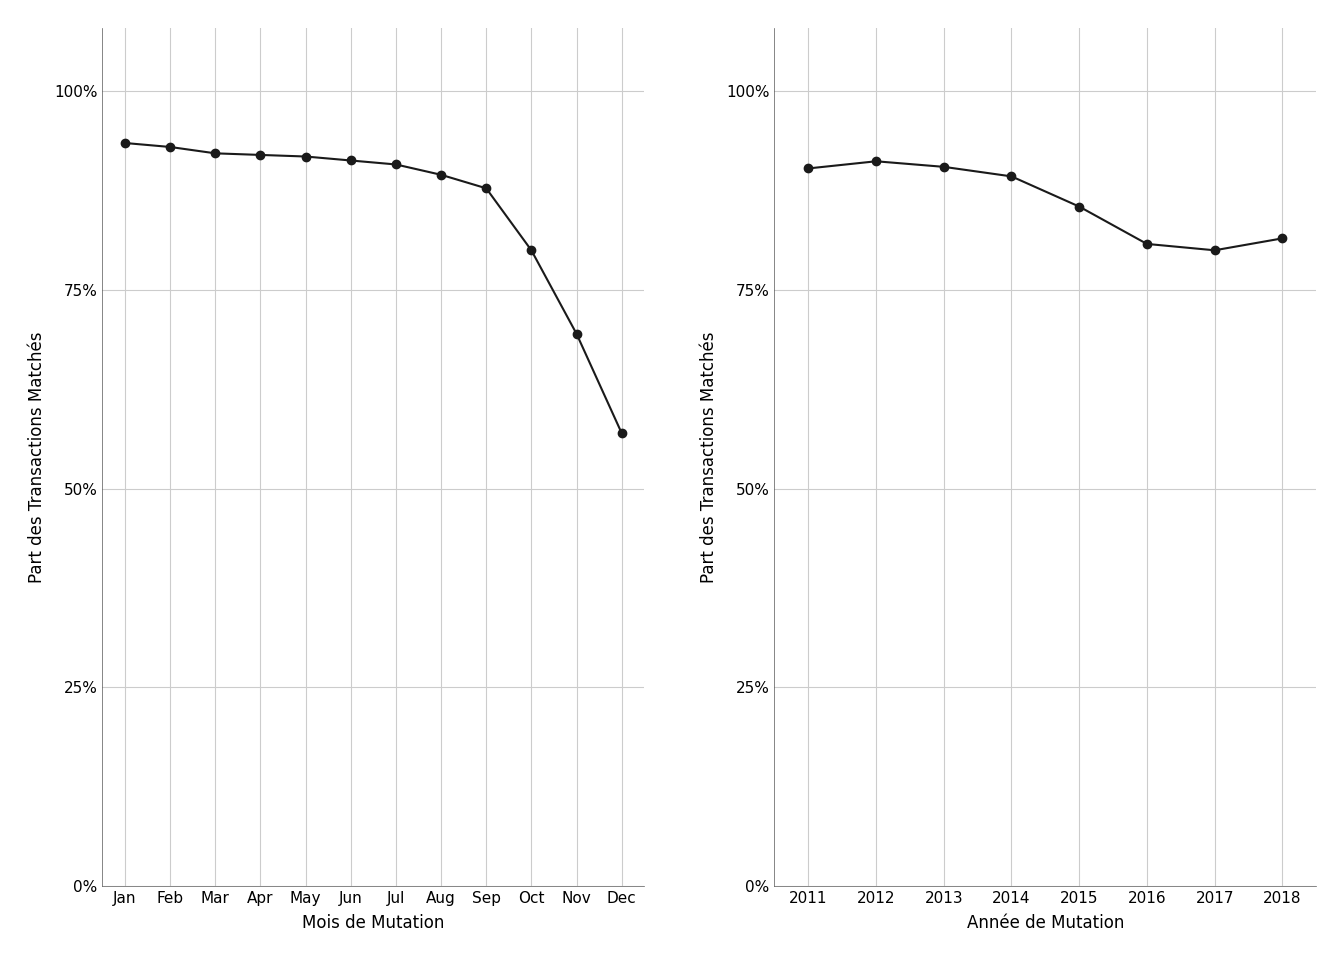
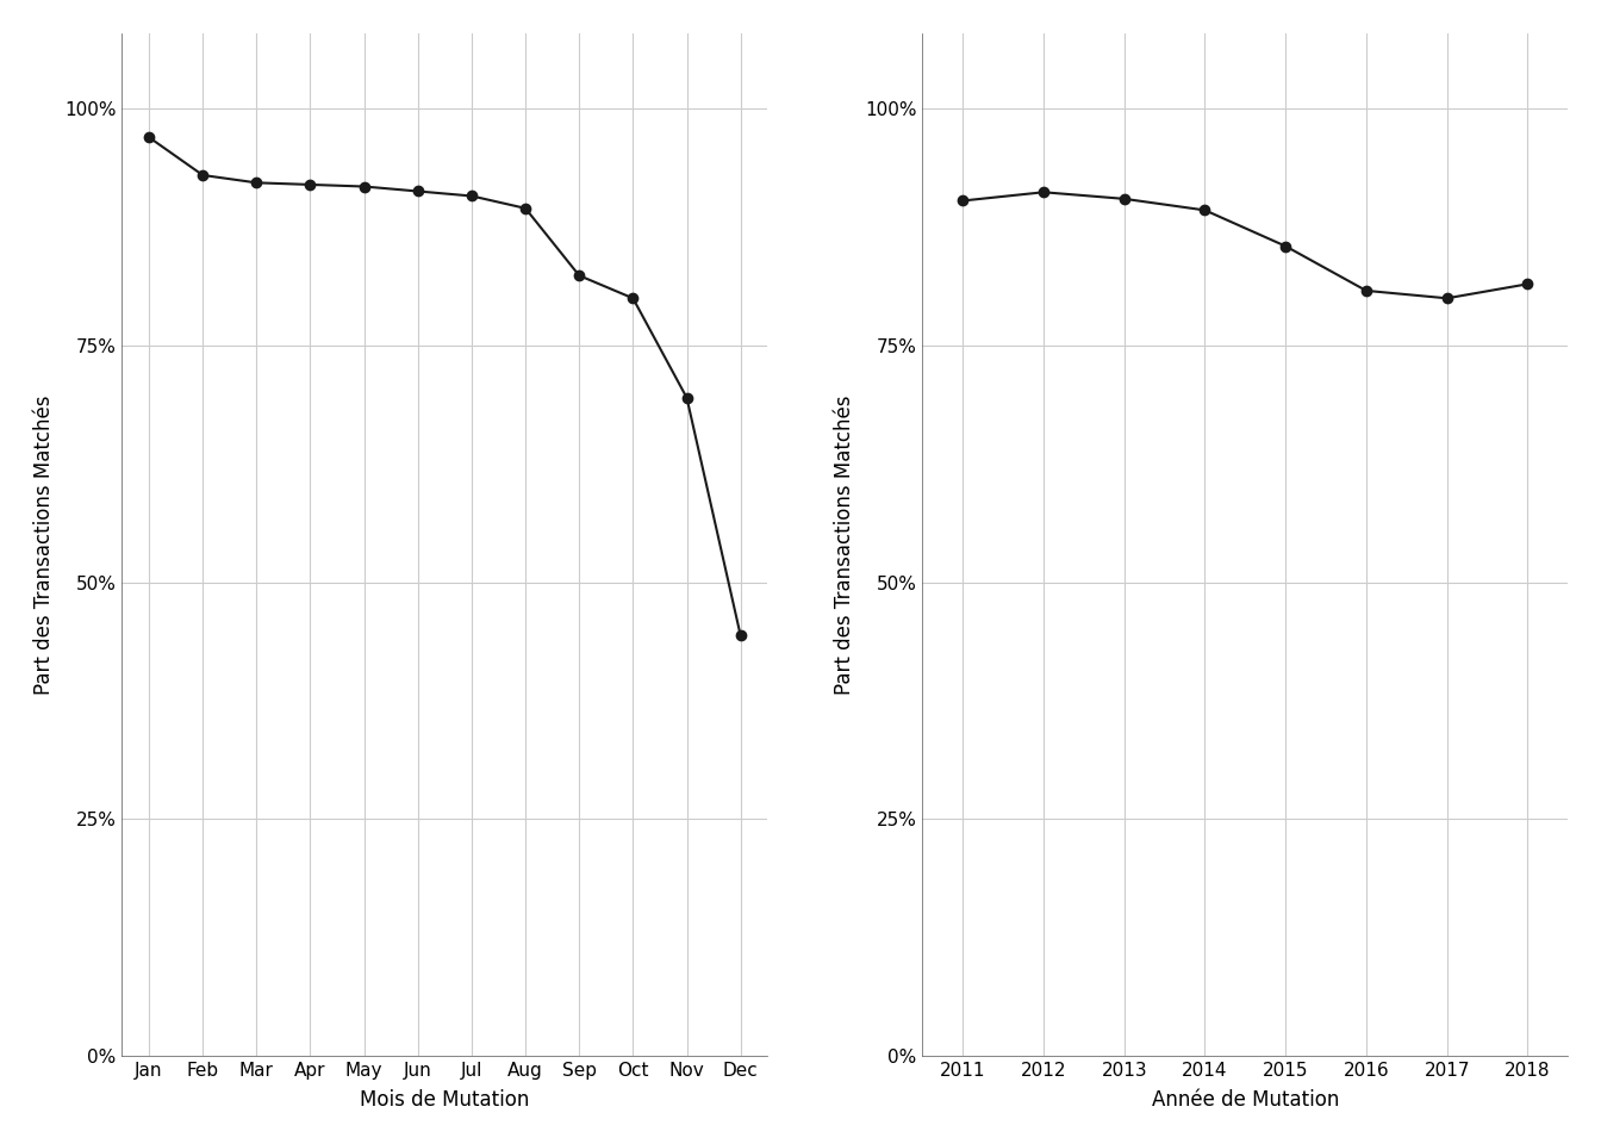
Jan: 93.5% -> 97.0%
Sep: 87.8% -> 82.4%
Dec: 57.0% -> 44.4%
